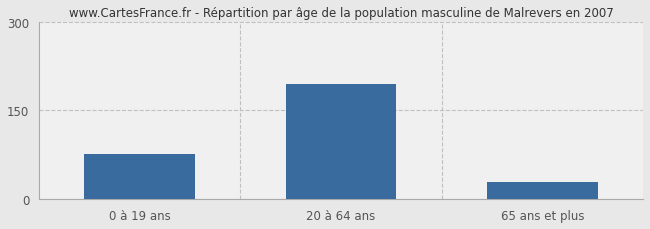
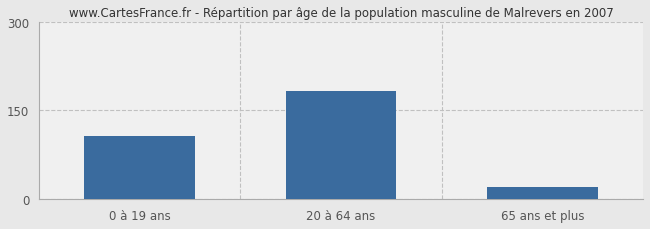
0 à 19 ans: 76 -> 107
20 à 64 ans: 194 -> 183
65 ans et plus: 30 -> 20
